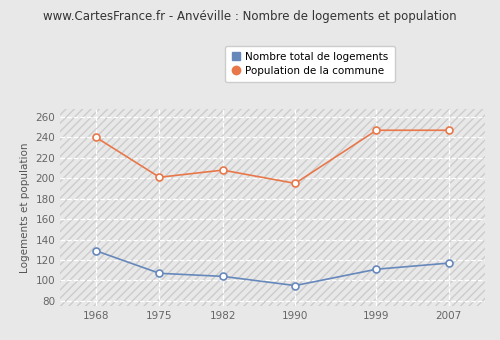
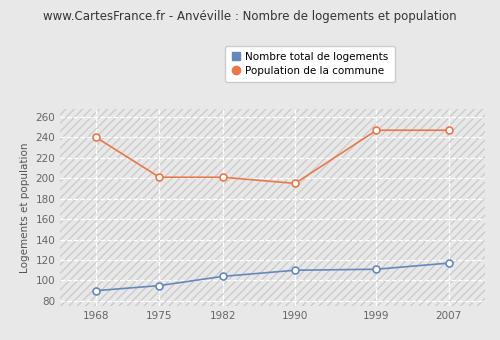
Nombre total de logements/1968: 129 -> 90
Nombre total de logements/1975: 107 -> 95
Population de la commune/1982: 208 -> 201
Nombre total de logements/1990: 95 -> 110
